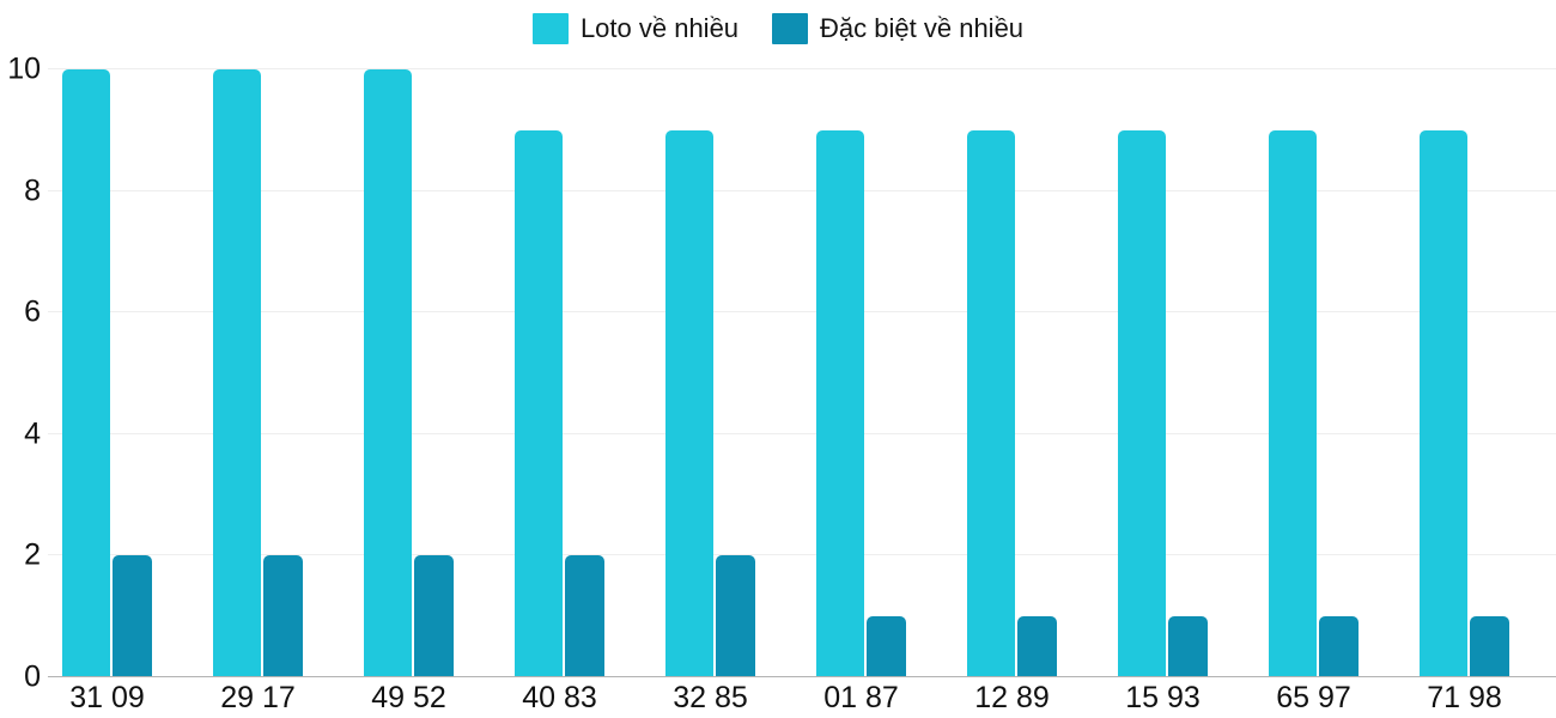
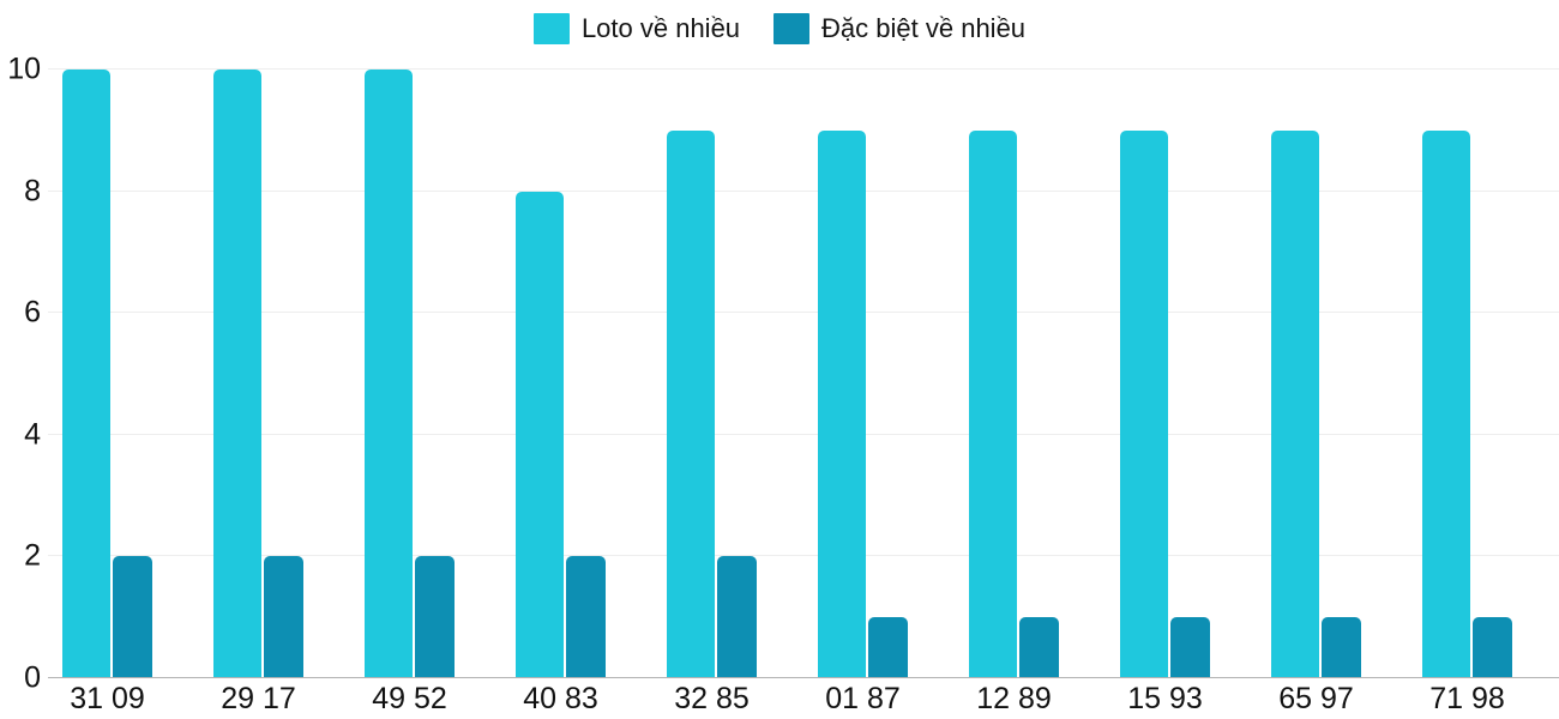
Loto về nhiều/40 83: 9 -> 8
